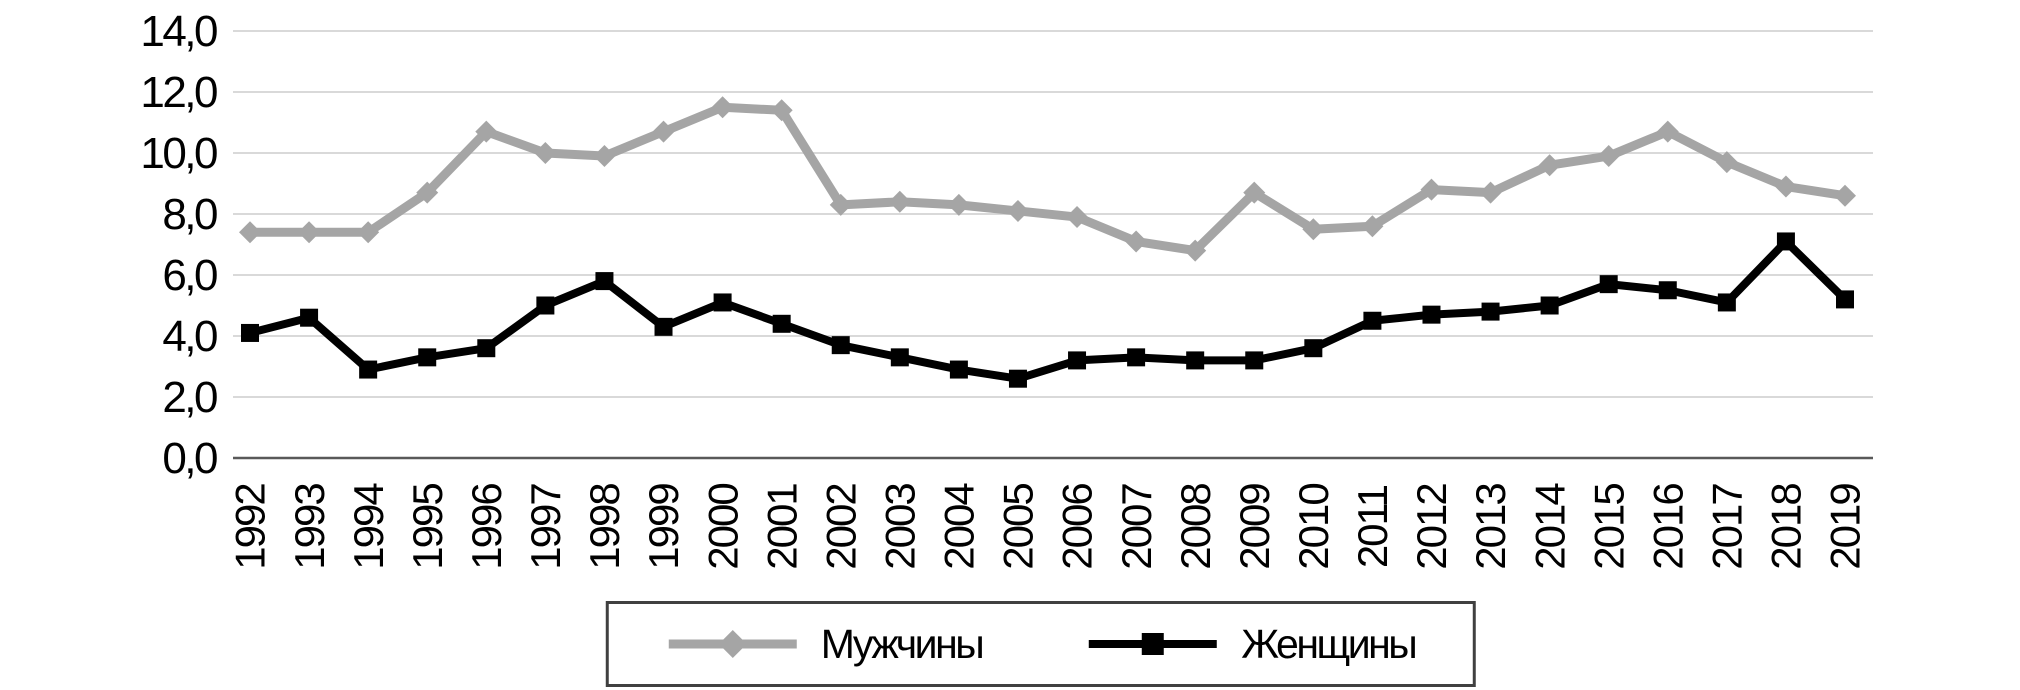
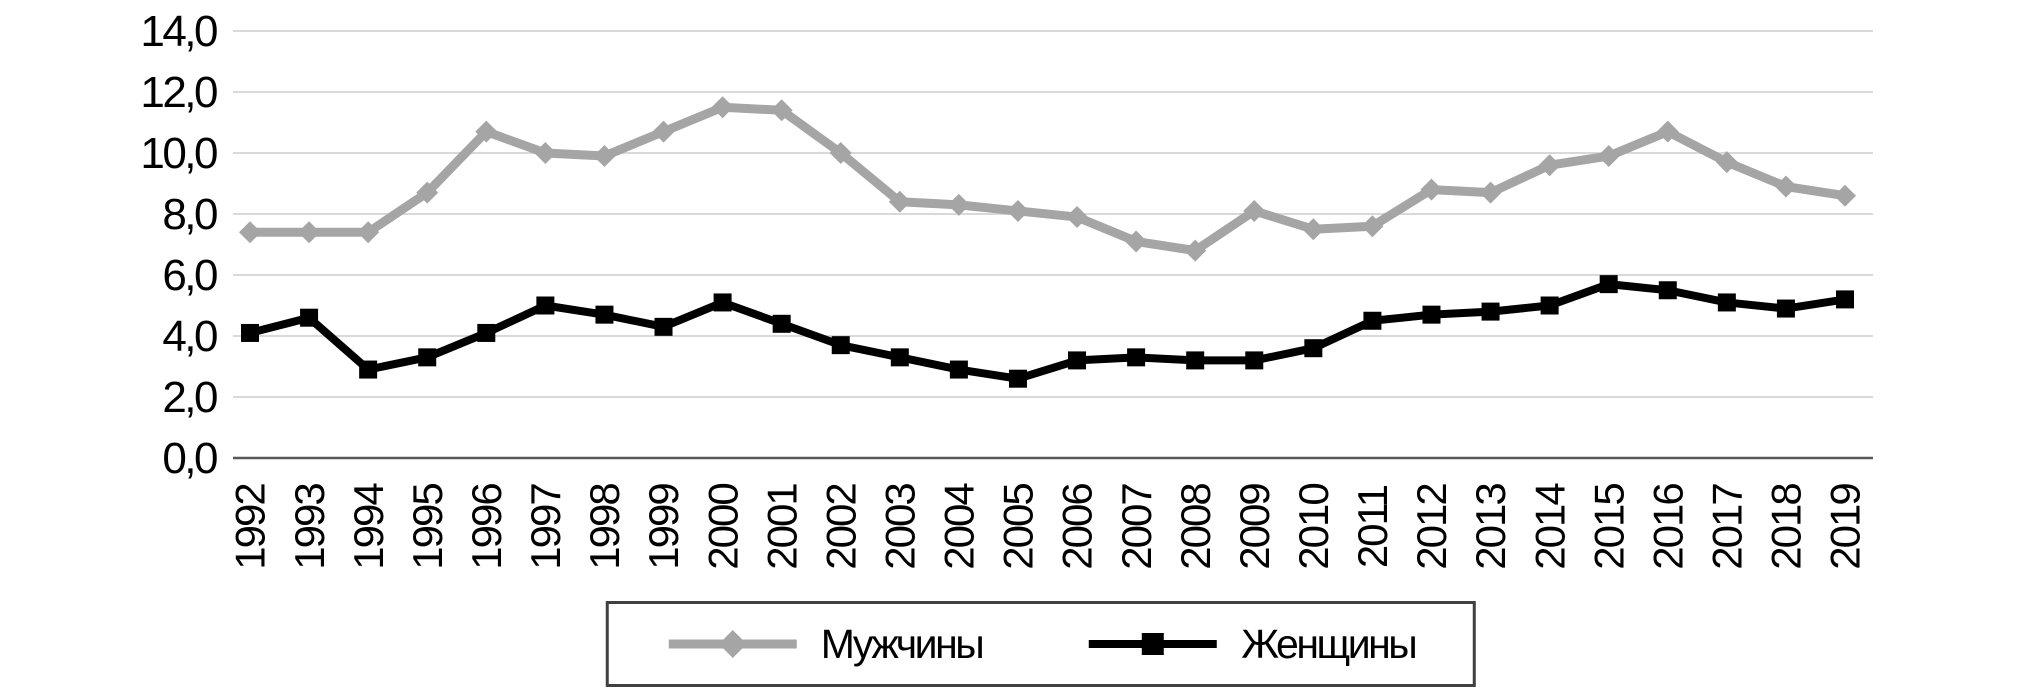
Женщины/1996: 3,6 -> 4,1
Женщины/1998: 5,8 -> 4,7
Мужчины/2002: 8,3 -> 10,0
Мужчины/2009: 8,7 -> 8,1
Женщины/2018: 7,1 -> 4,9
